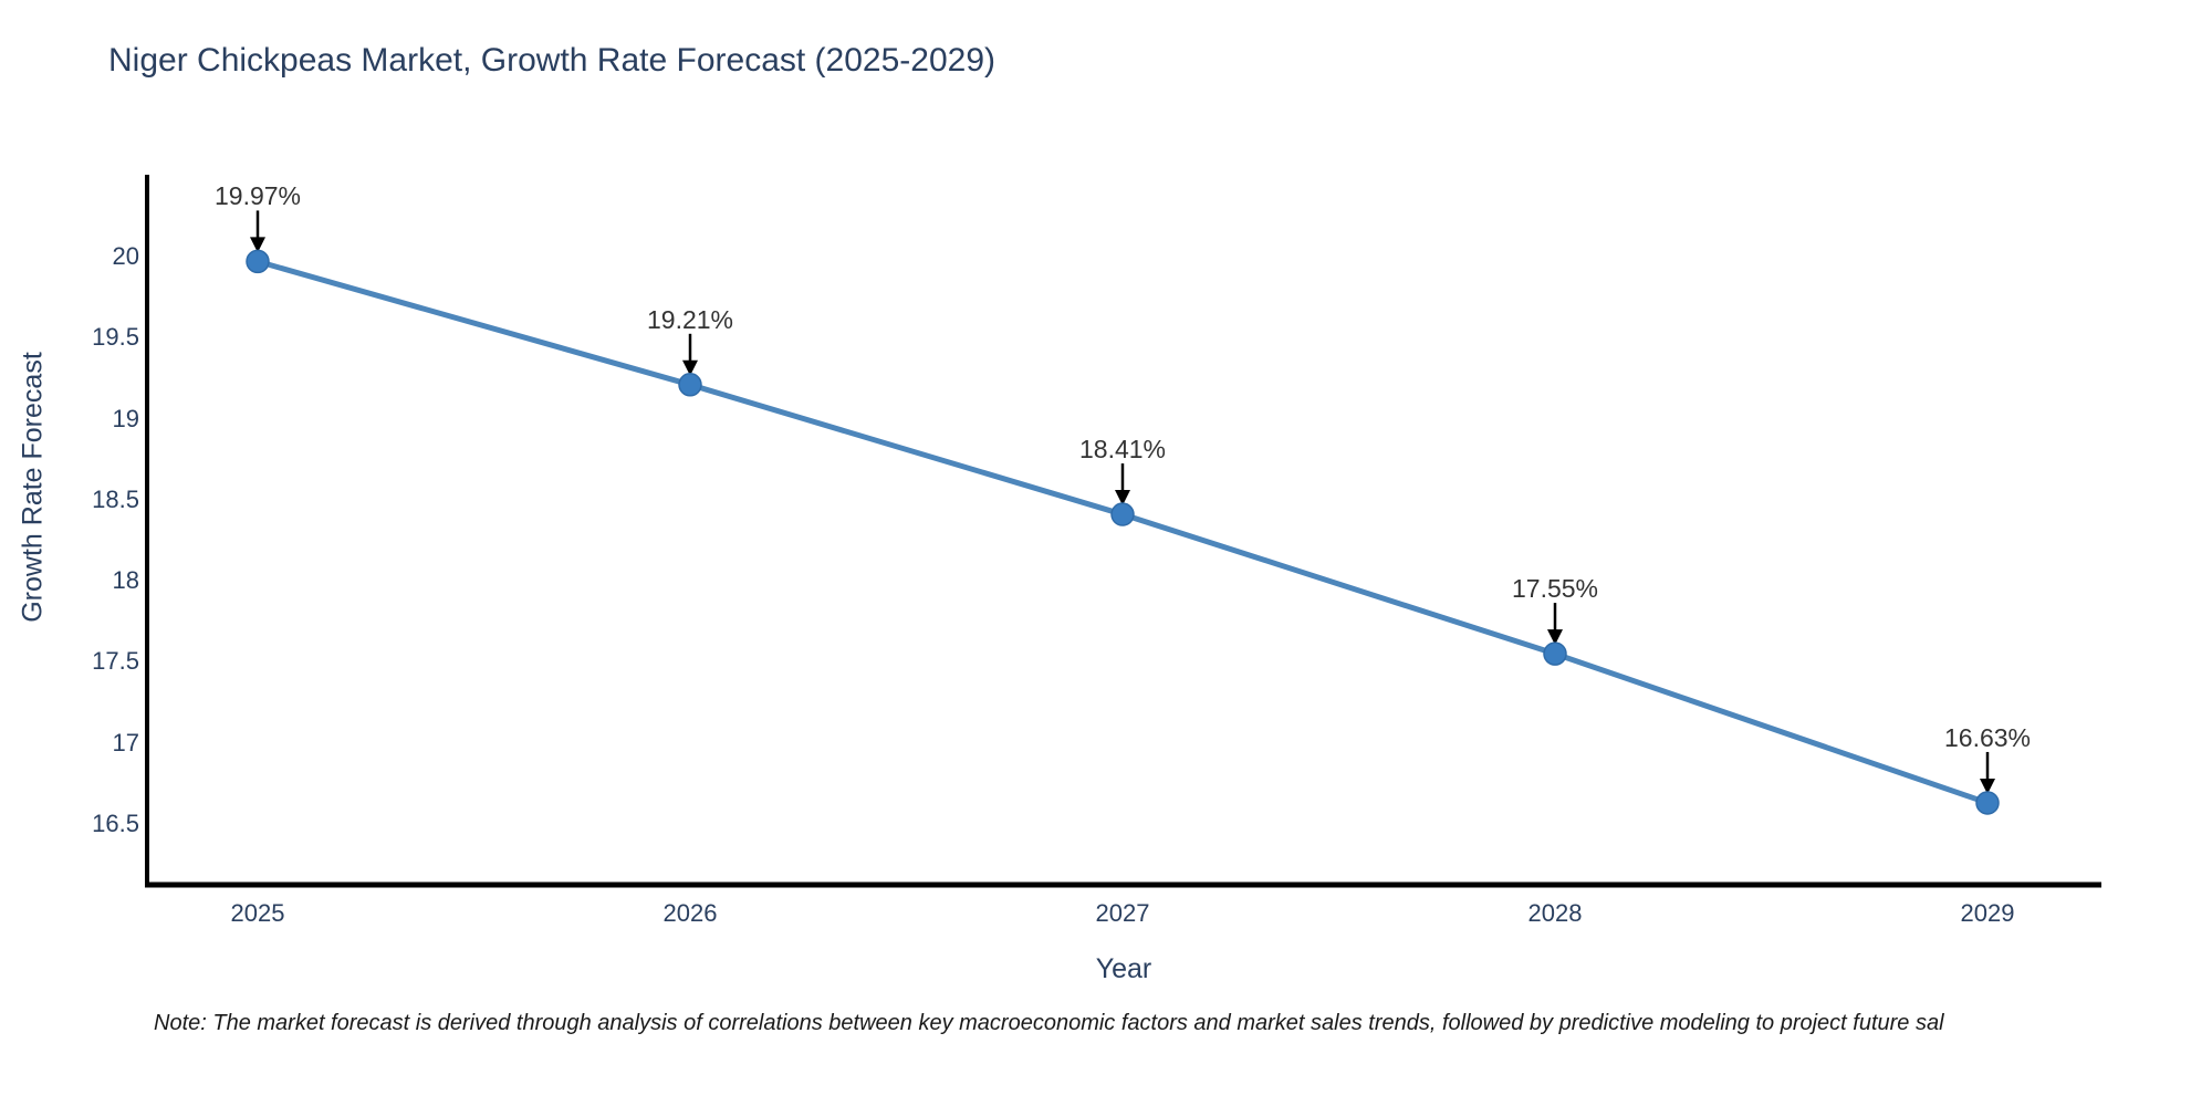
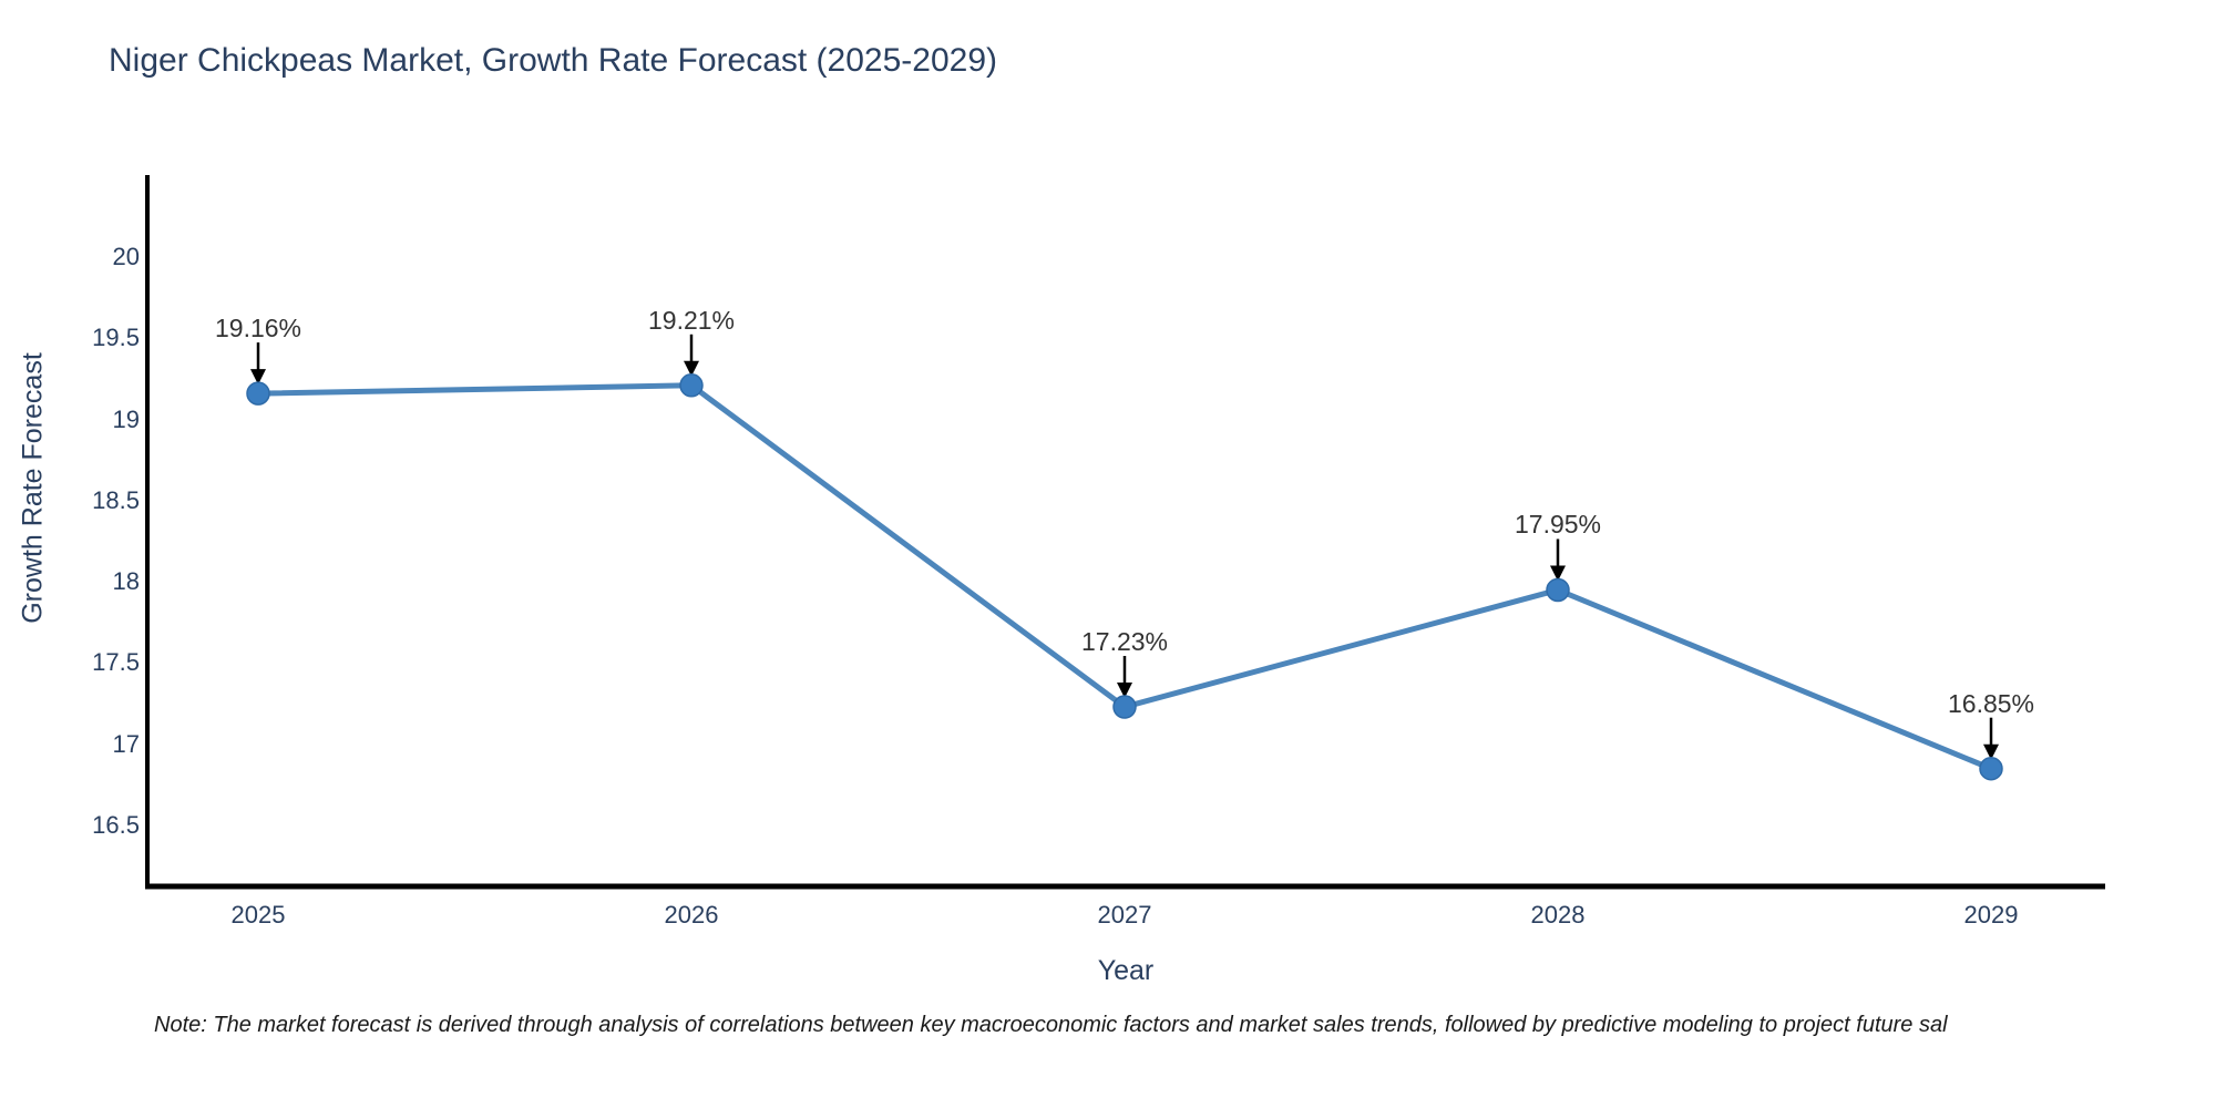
2025: 19.97% -> 19.16%
2027: 18.41% -> 17.23%
2028: 17.55% -> 17.95%
2029: 16.63% -> 16.85%
